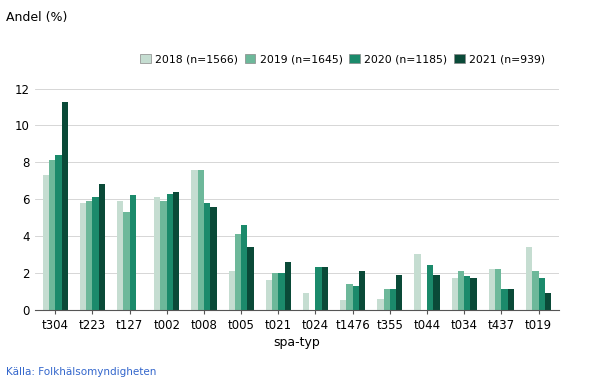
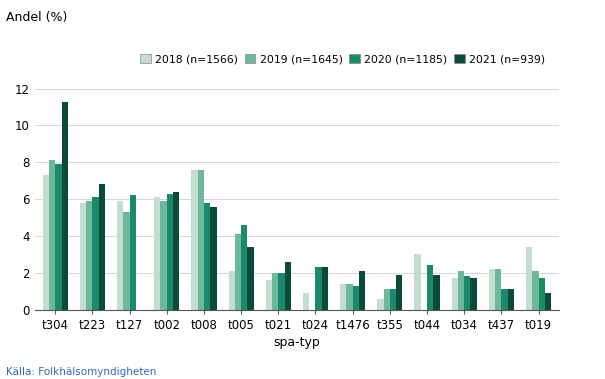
2020 (n=1185)/t304: 8.4 -> 7.9
2018 (n=1566)/t1476: 0.5 -> 1.4
